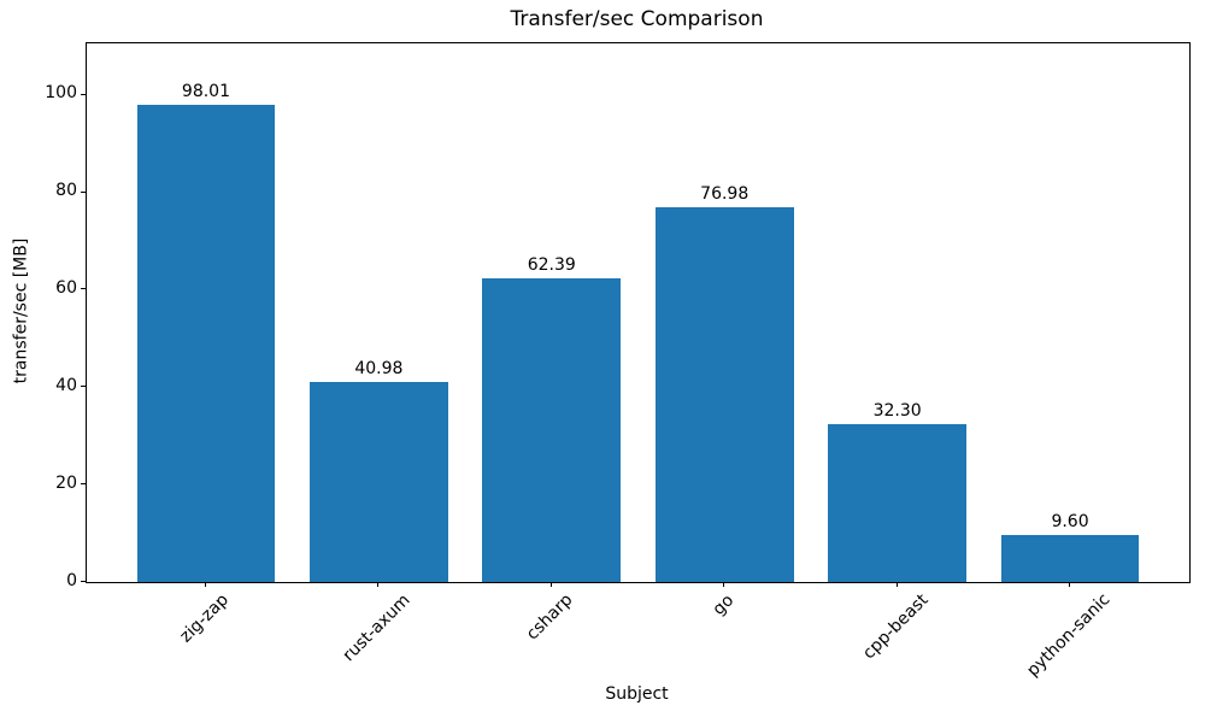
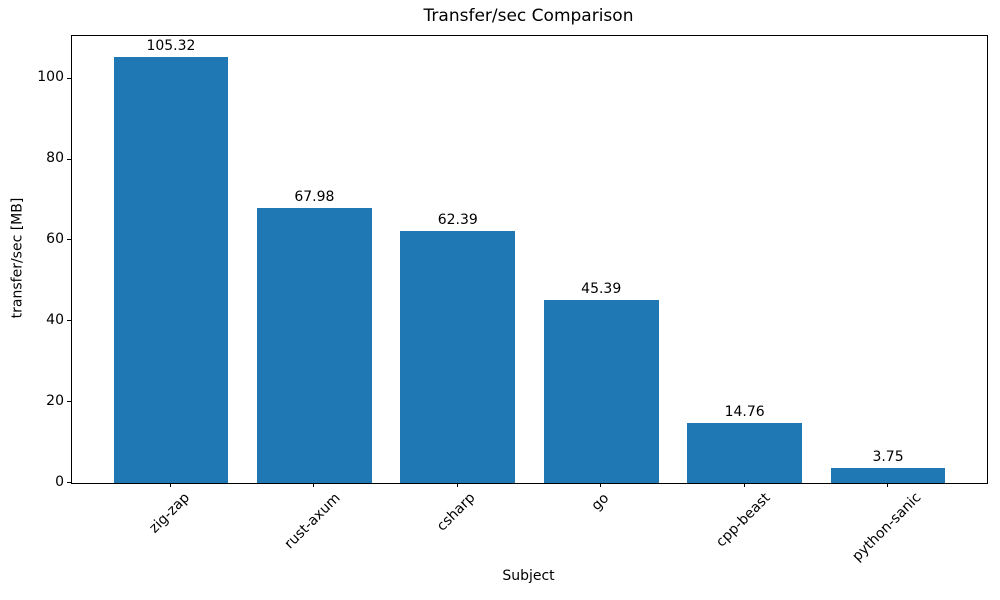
zig-zap: 98.01 -> 105.32
rust-axum: 40.98 -> 67.98
go: 76.98 -> 45.39
cpp-beast: 32.30 -> 14.76
python-sanic: 9.60 -> 3.75
